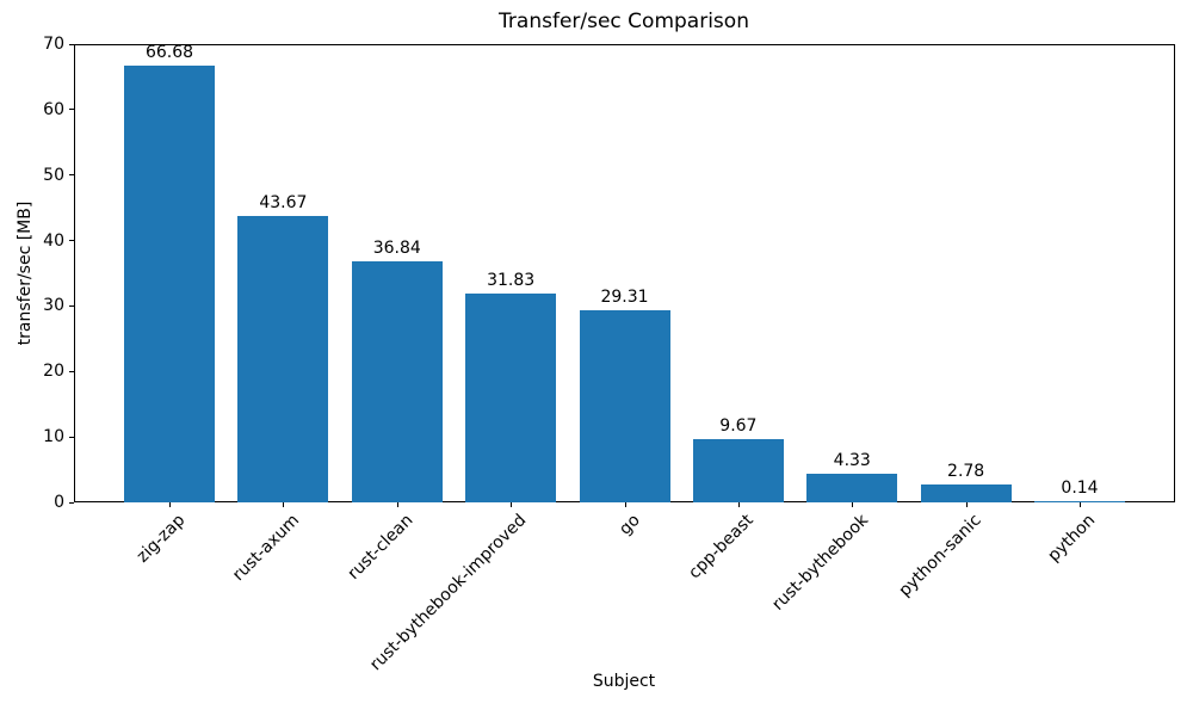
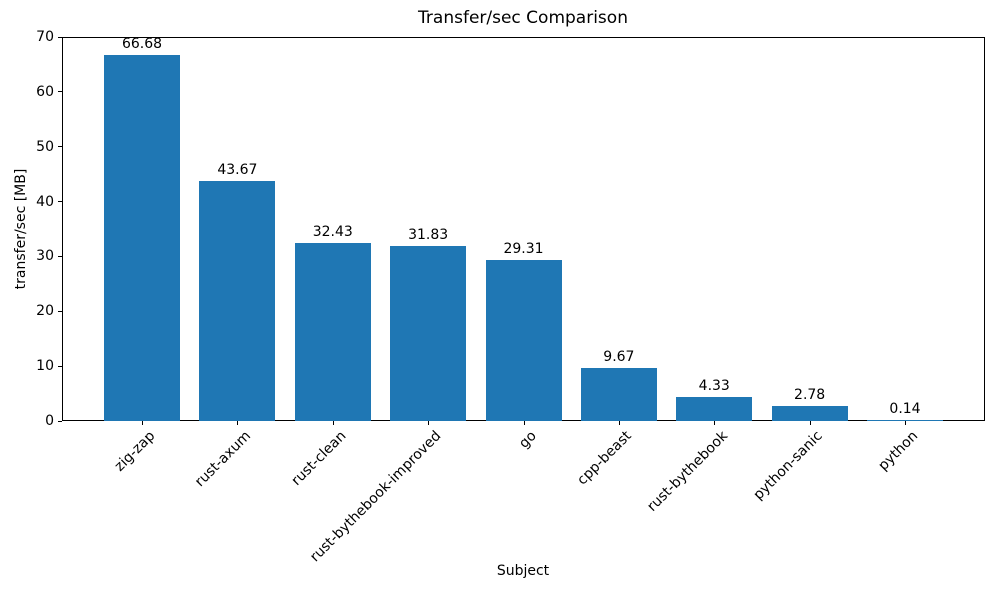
rust-clean: 36.84 -> 32.43
